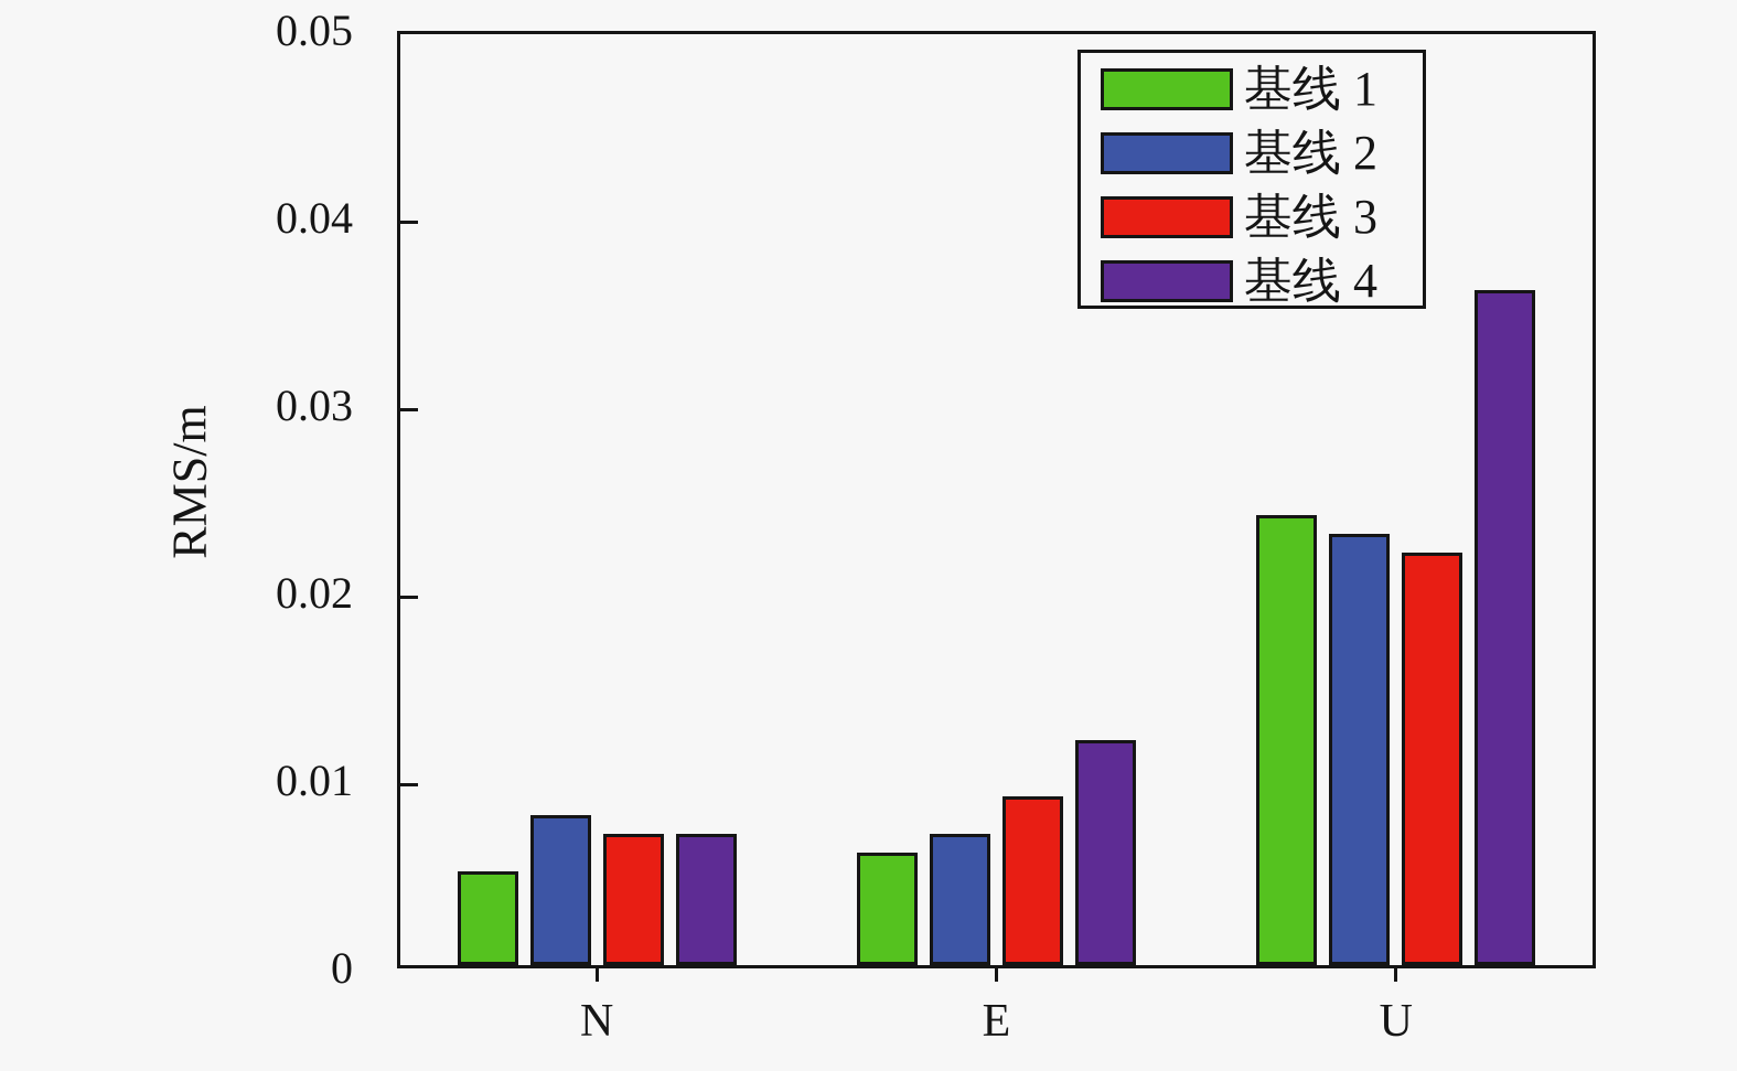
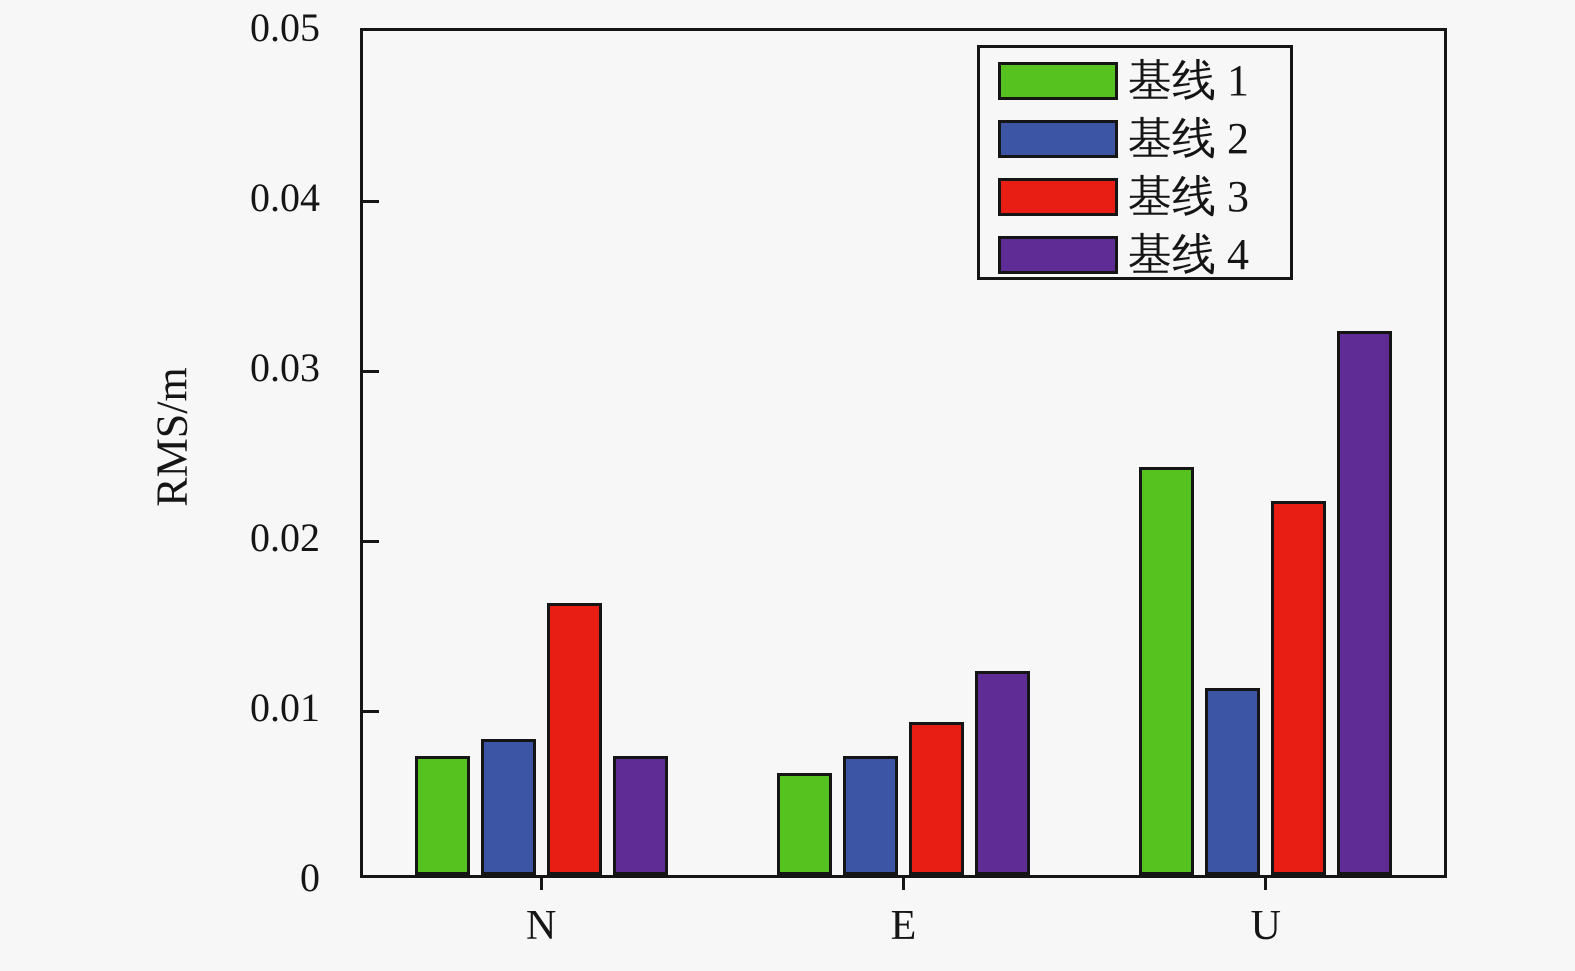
基线 1/N: 0.005 -> 0.007
基线 3/N: 0.007 -> 0.016
基线 2/U: 0.023 -> 0.011
基线 4/U: 0.036 -> 0.032
